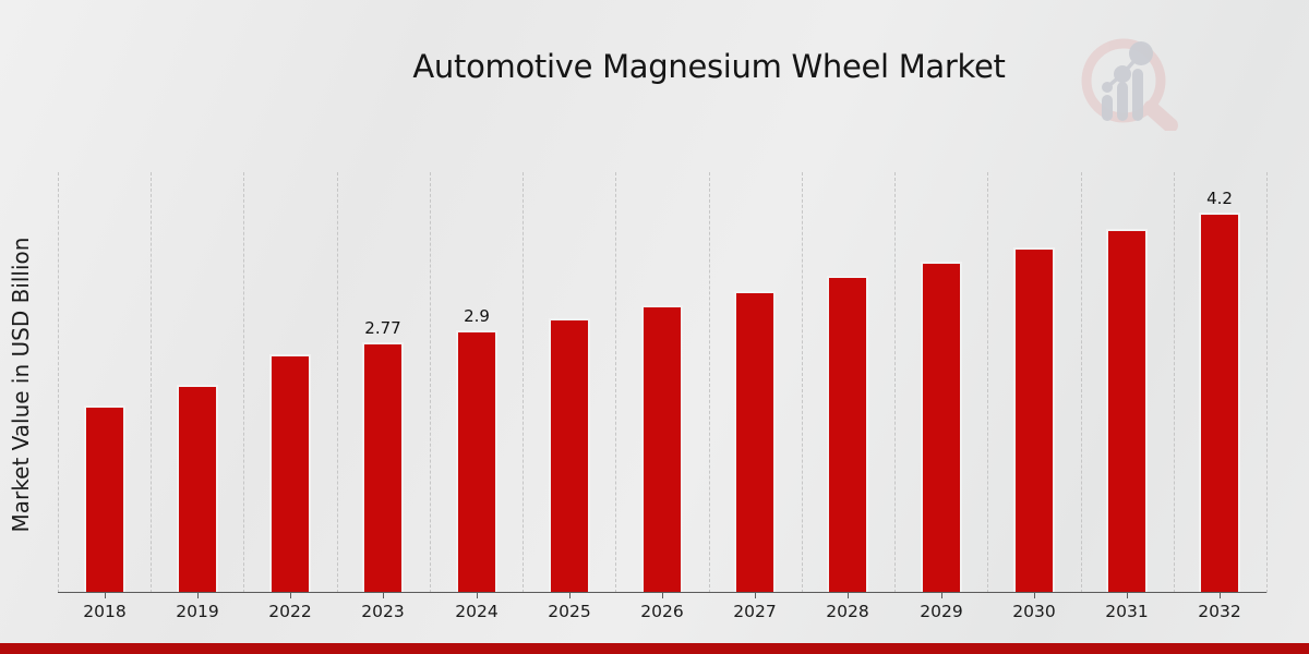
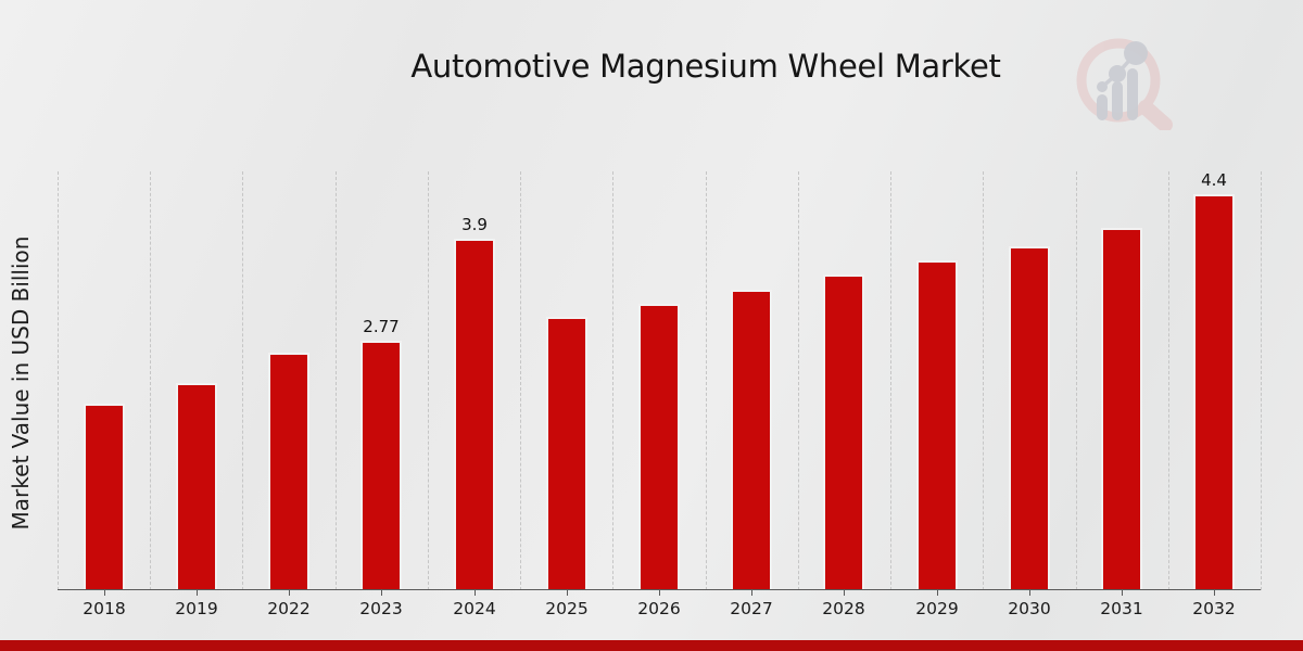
2024: 2.9 -> 3.9
2032: 4.2 -> 4.4
